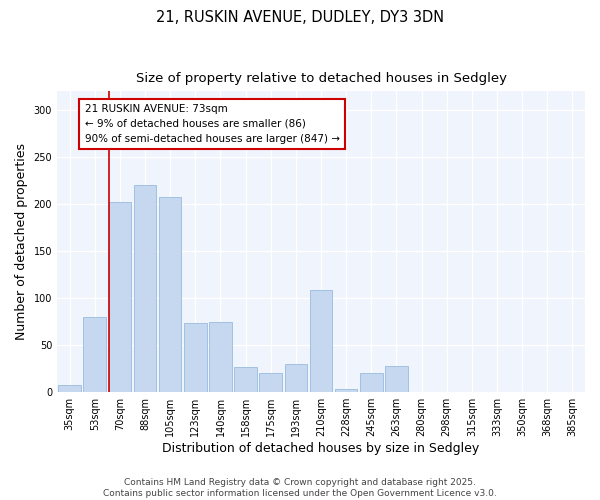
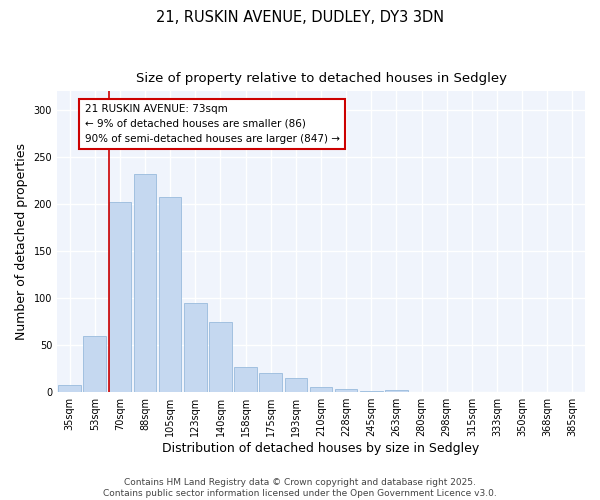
53sqm: 80 -> 60
88sqm: 220 -> 232
123sqm: 74 -> 95
193sqm: 30 -> 15
210sqm: 108 -> 5
245sqm: 20 -> 1
263sqm: 28 -> 2
